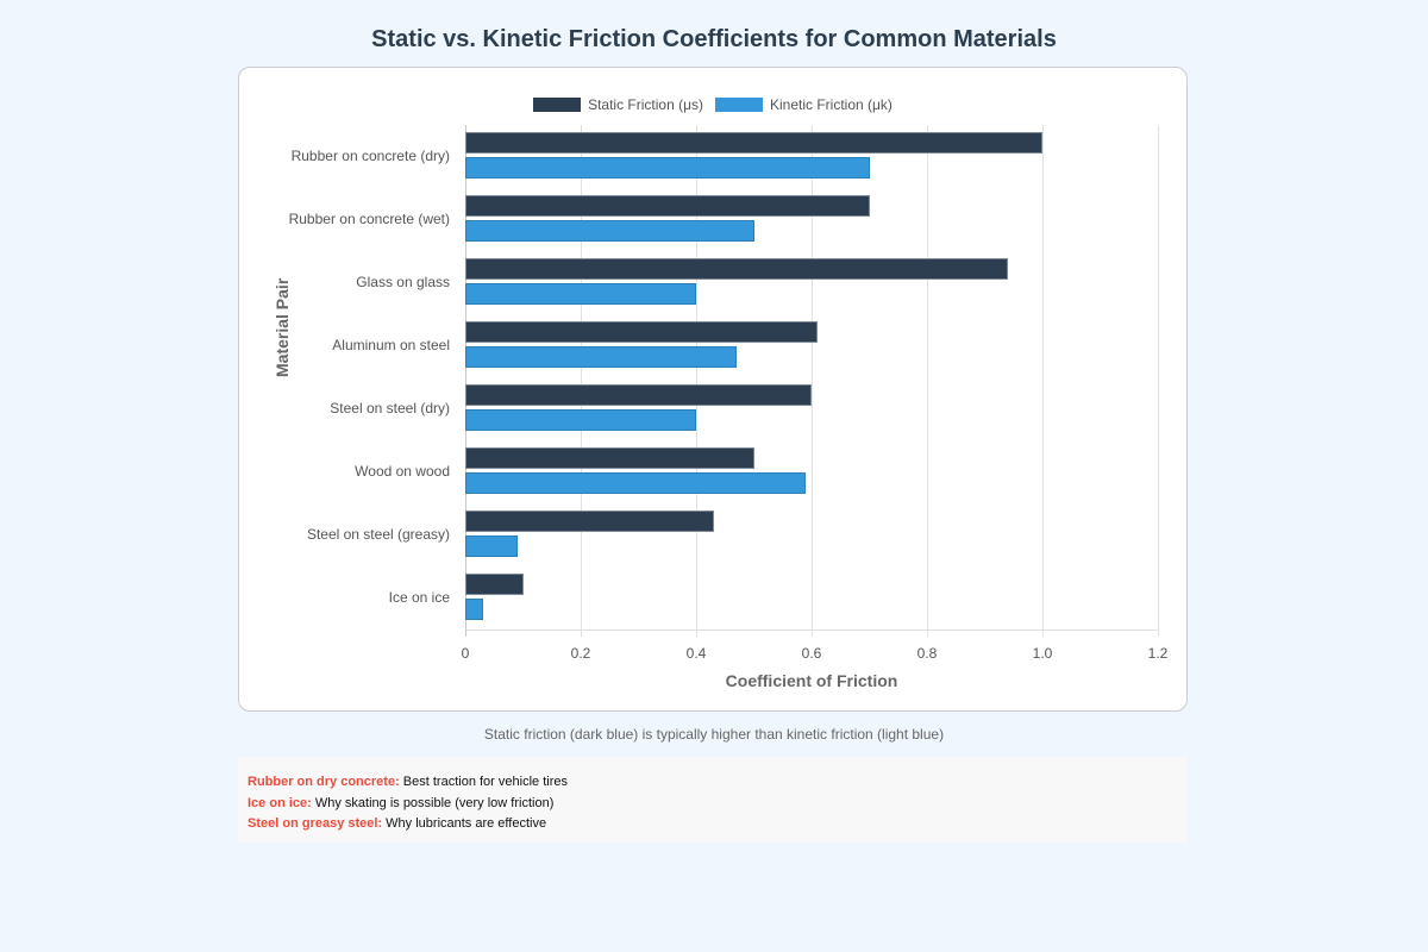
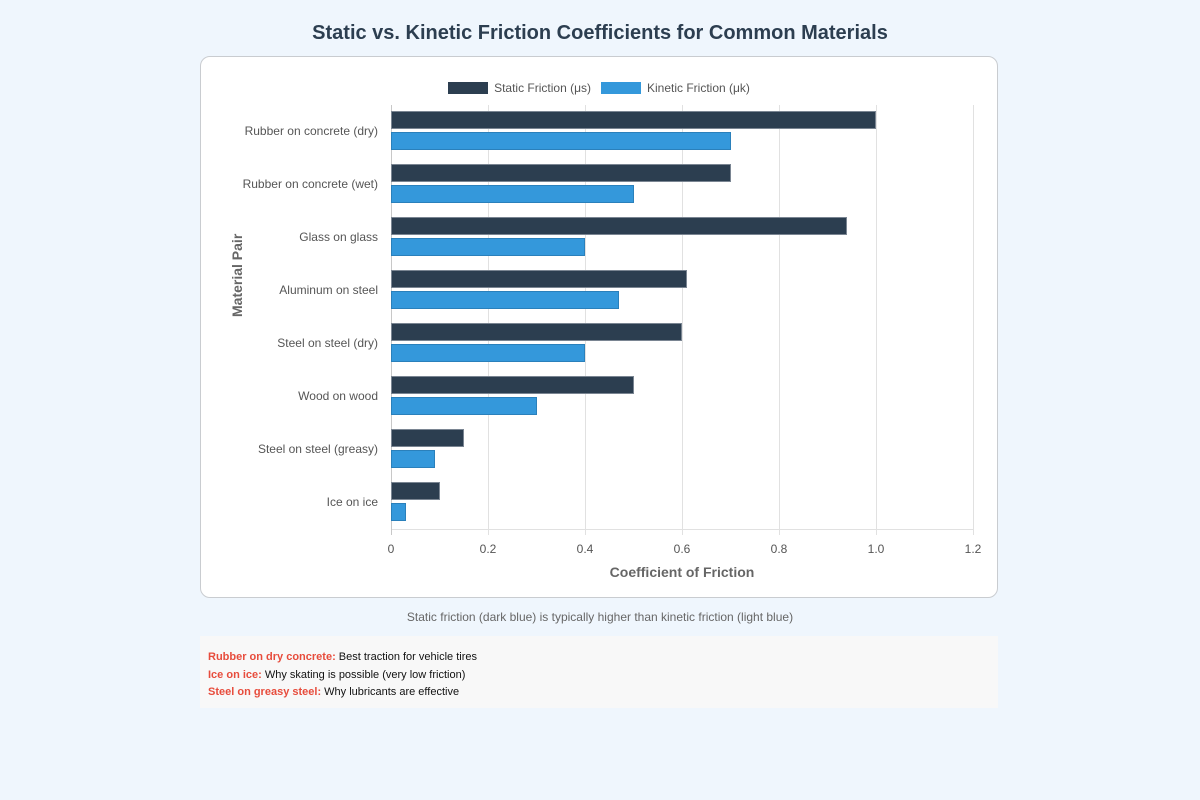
Kinetic Friction (μk)/Wood on wood: 0.59 -> 0.30
Static Friction (μs)/Steel on steel (greasy): 0.43 -> 0.15
